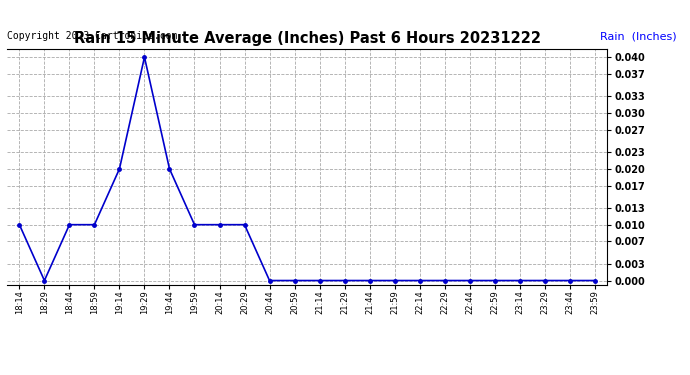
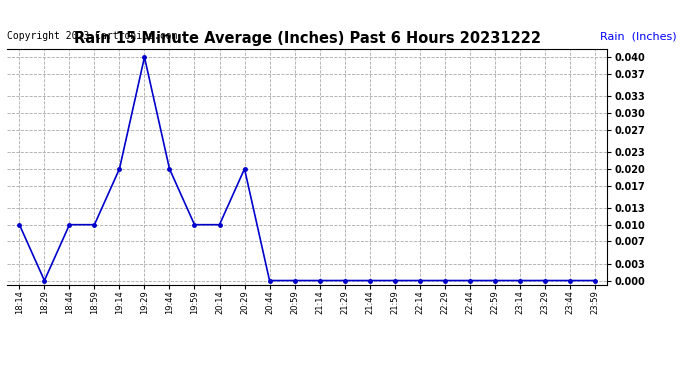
20:29: 0.01 -> 0.02
